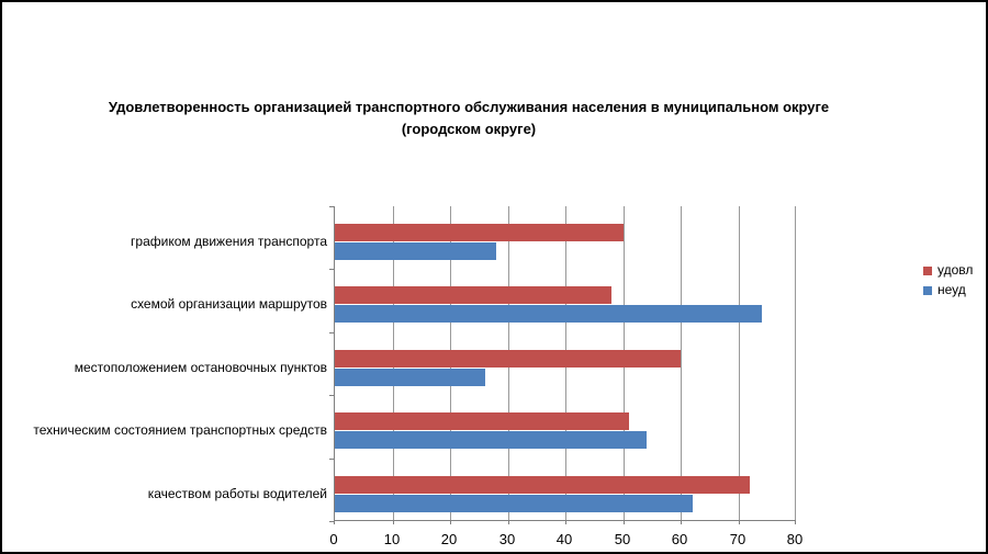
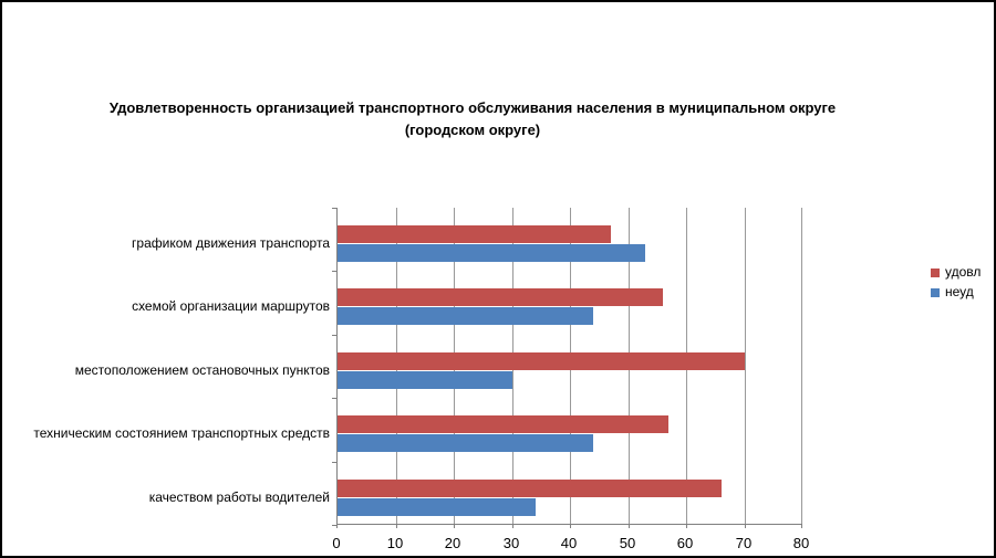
удовл/графиком движения транспорта: 50 -> 47
неуд/графиком движения транспорта: 28 -> 53
удовл/схемой организации маршрутов: 48 -> 56
неуд/схемой организации маршрутов: 74 -> 44
удовл/местоположением остановочных пунктов: 60 -> 70
неуд/местоположением остановочных пунктов: 26 -> 30
удовл/техническим состоянием транспортных средств: 51 -> 57
неуд/техническим состоянием транспортных средств: 54 -> 44
удовл/качеством работы водителей: 72 -> 66
неуд/качеством работы водителей: 62 -> 34
